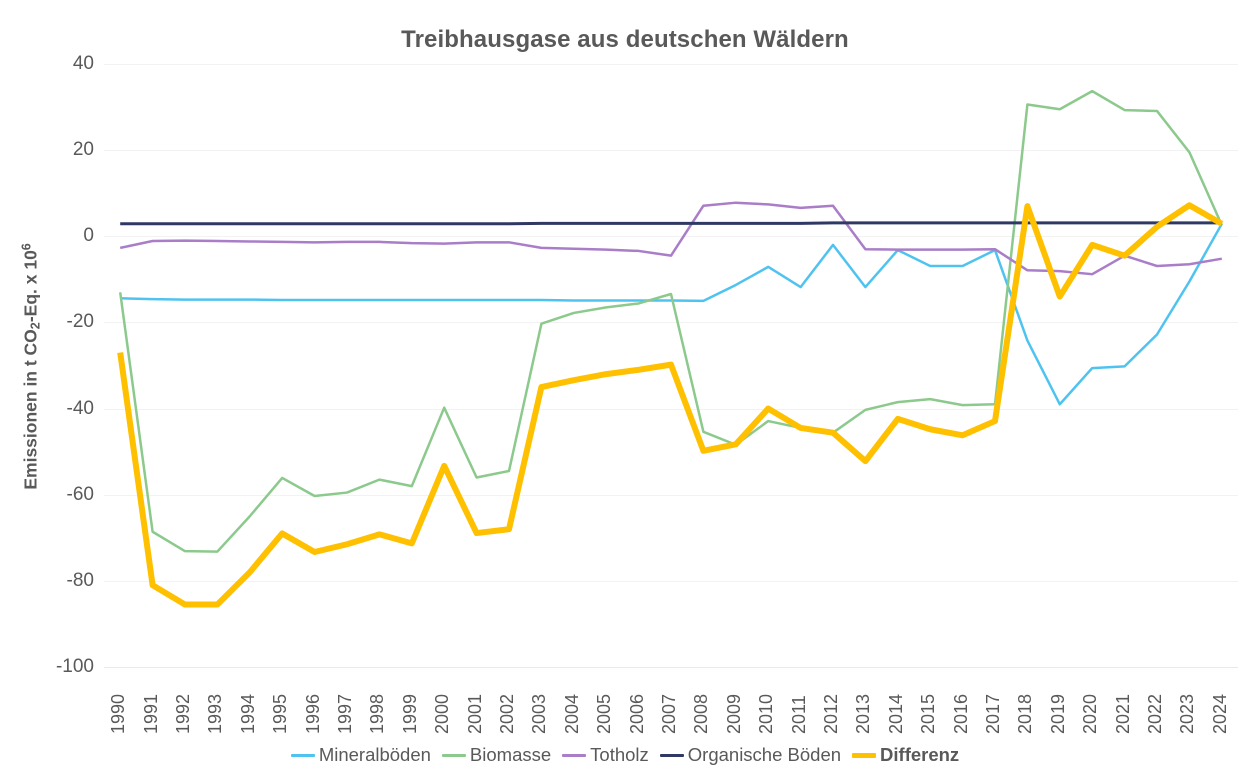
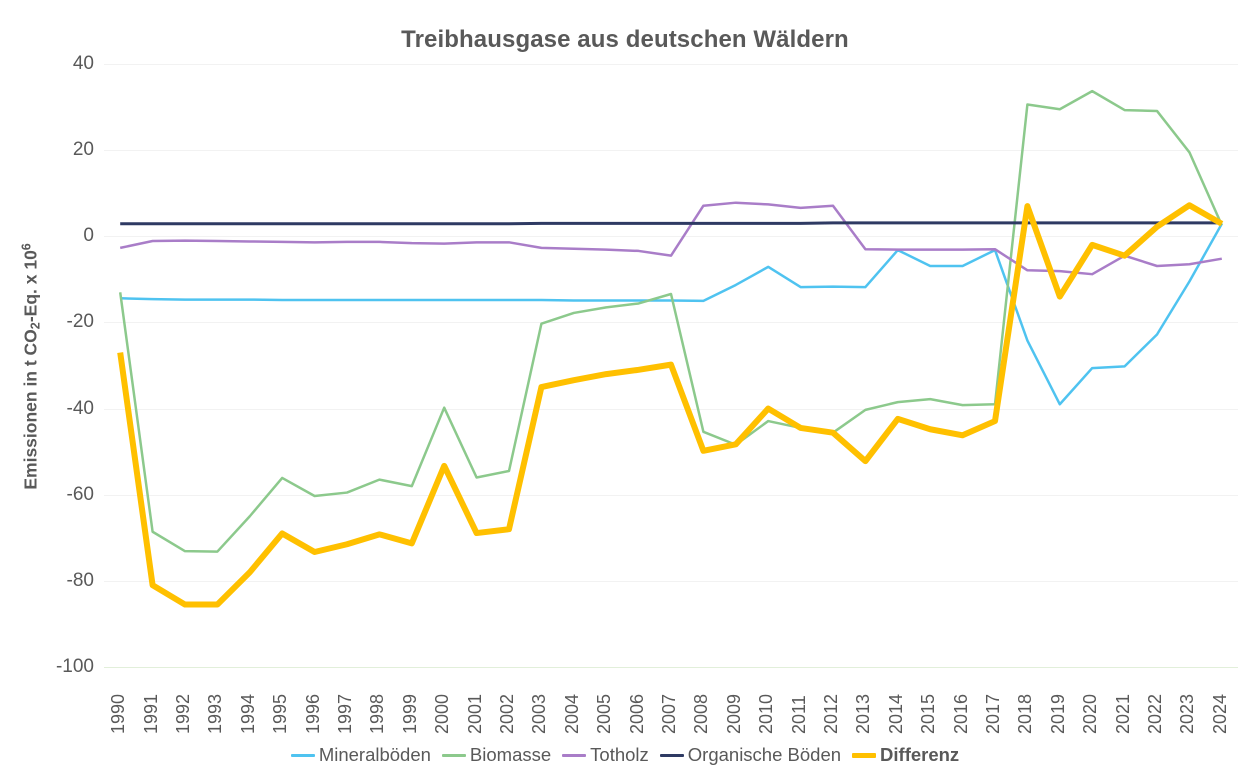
Mineralböden/2012: -2 -> -12
